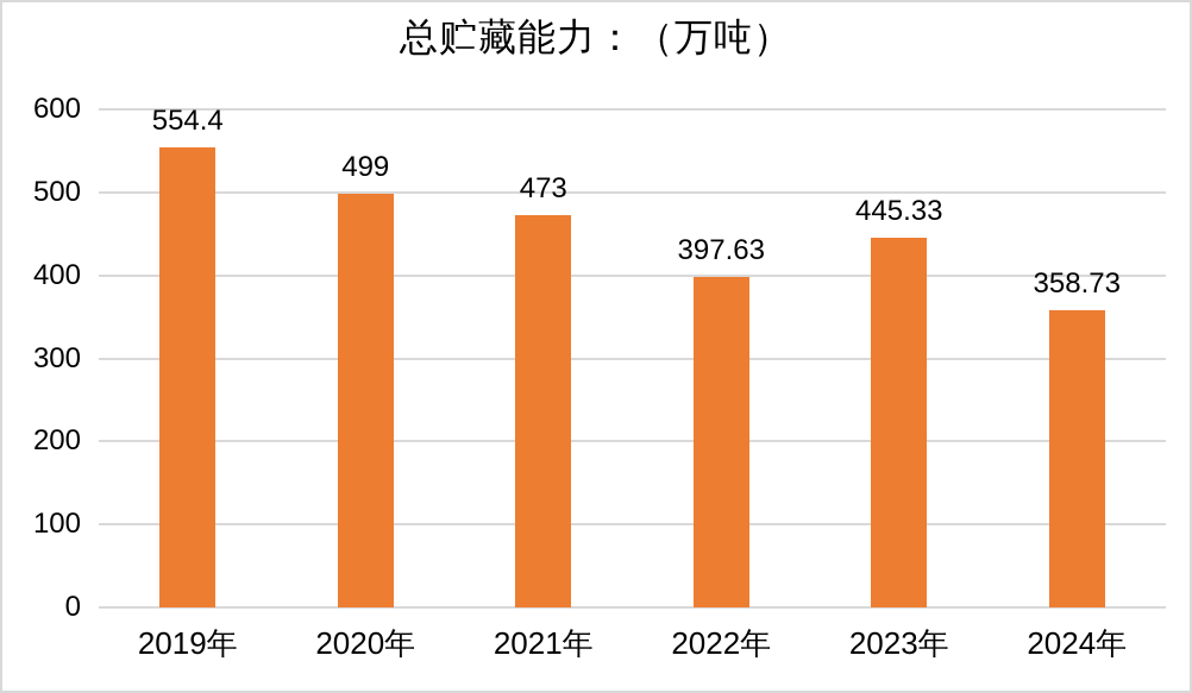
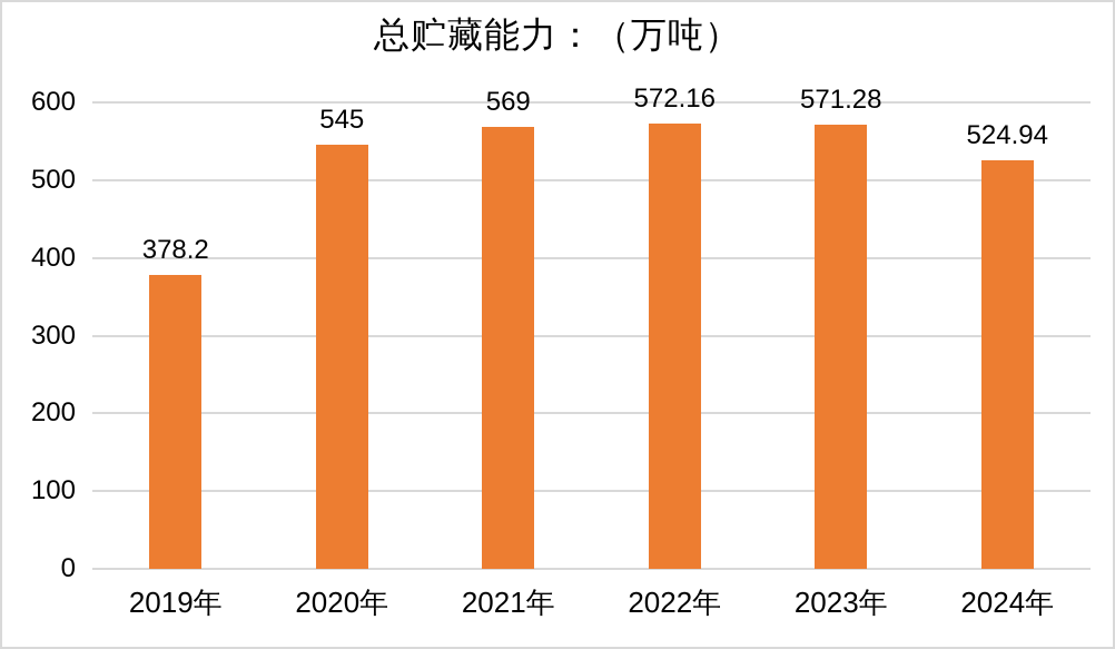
2019年: 554.4 -> 378.2
2020年: 499 -> 545
2021年: 473 -> 569
2022年: 397.63 -> 572.16
2023年: 445.33 -> 571.28
2024年: 358.73 -> 524.94
